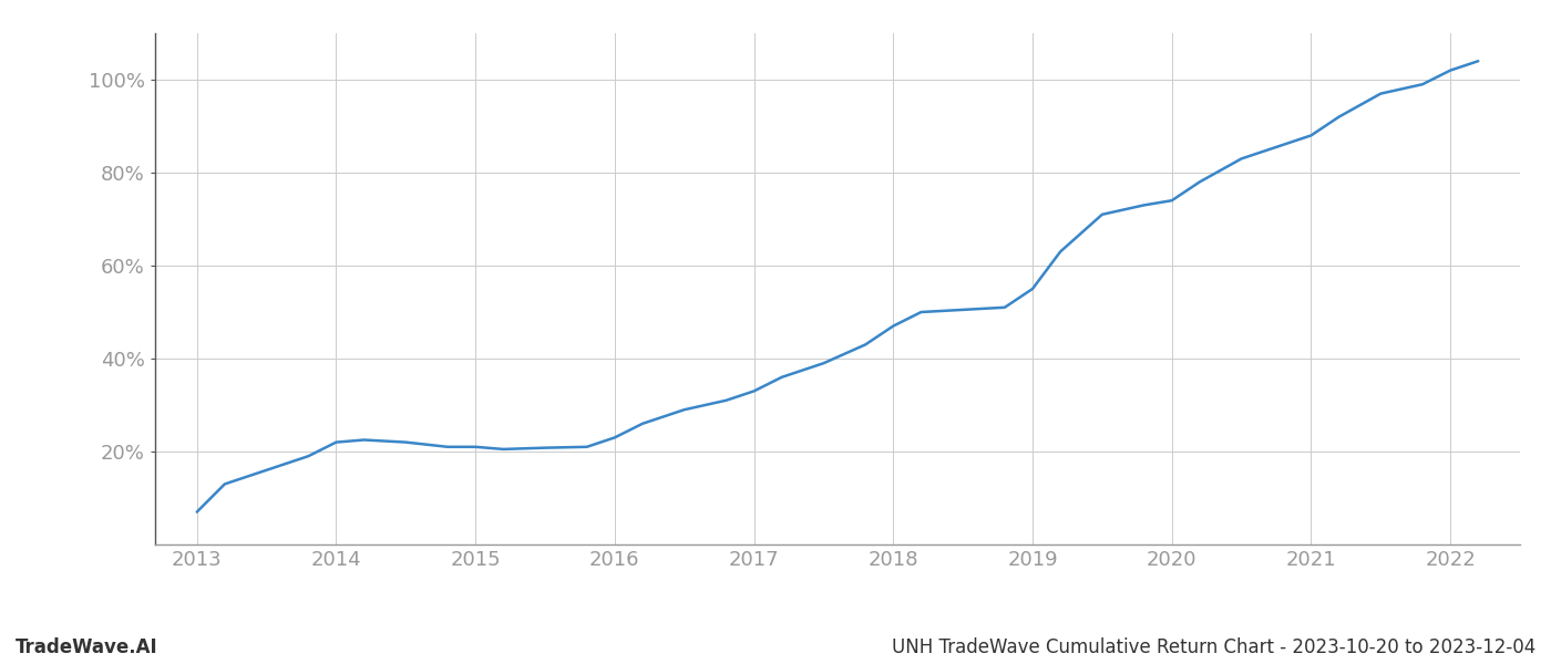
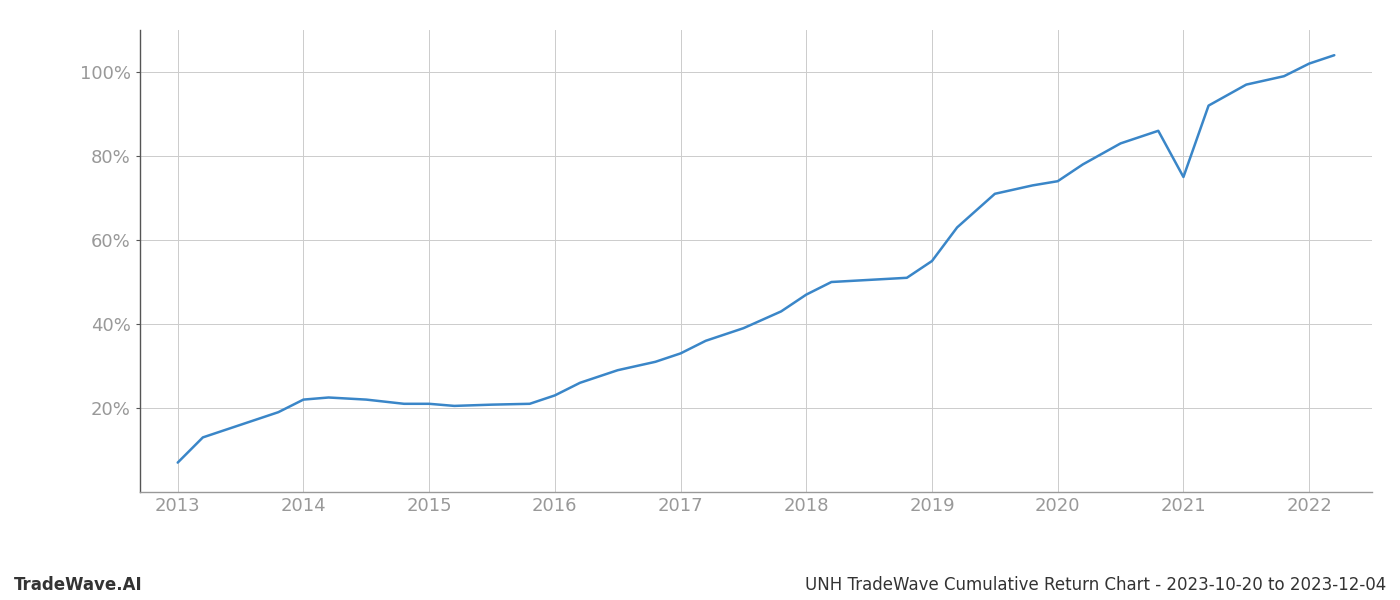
2021: 88.0% -> 75.0%
